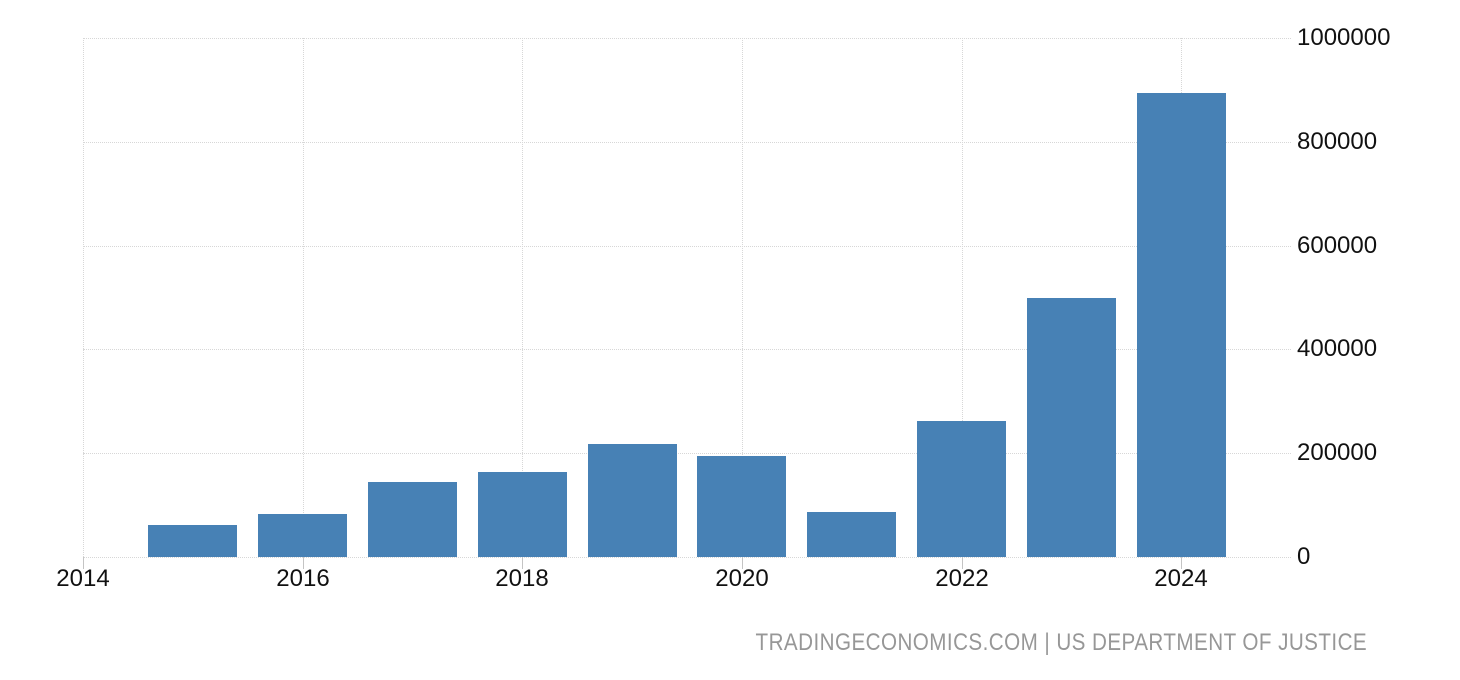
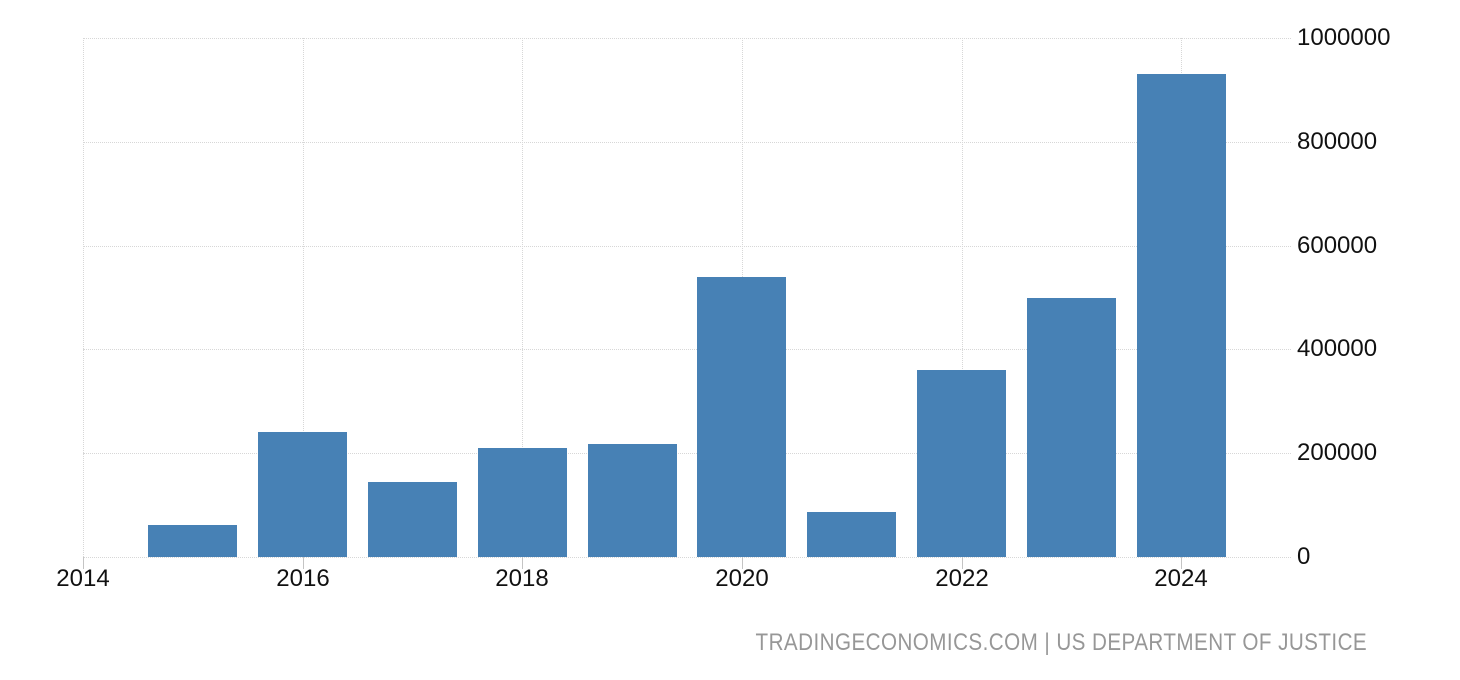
2016: 80000 -> 240000
2018: 160000 -> 210000
2020: 190000 -> 540000
2022: 260000 -> 360000
2024: 890000 -> 930000
